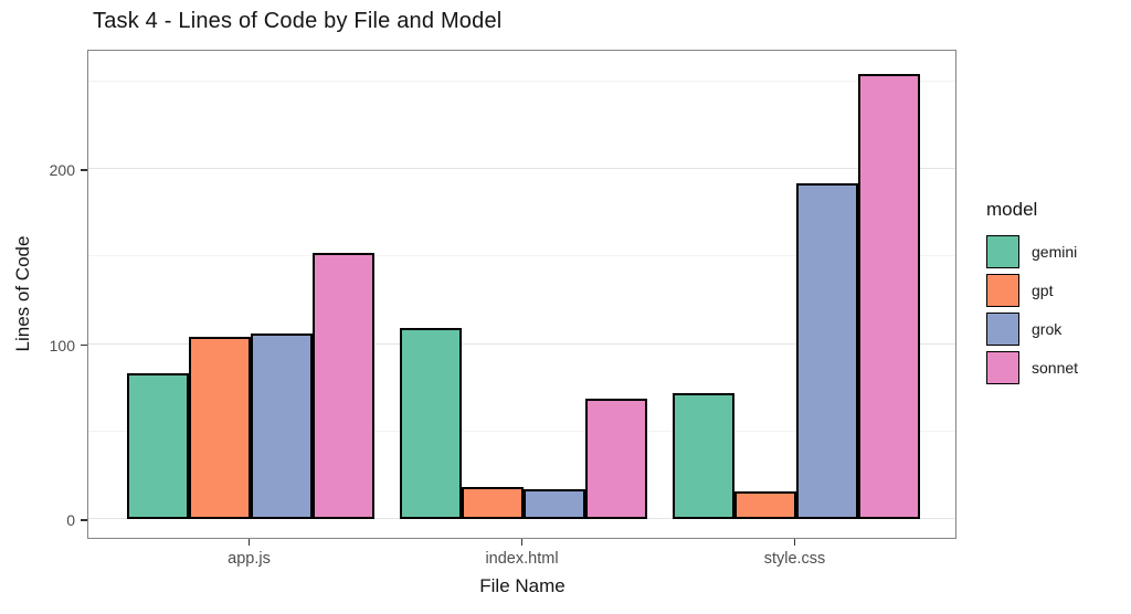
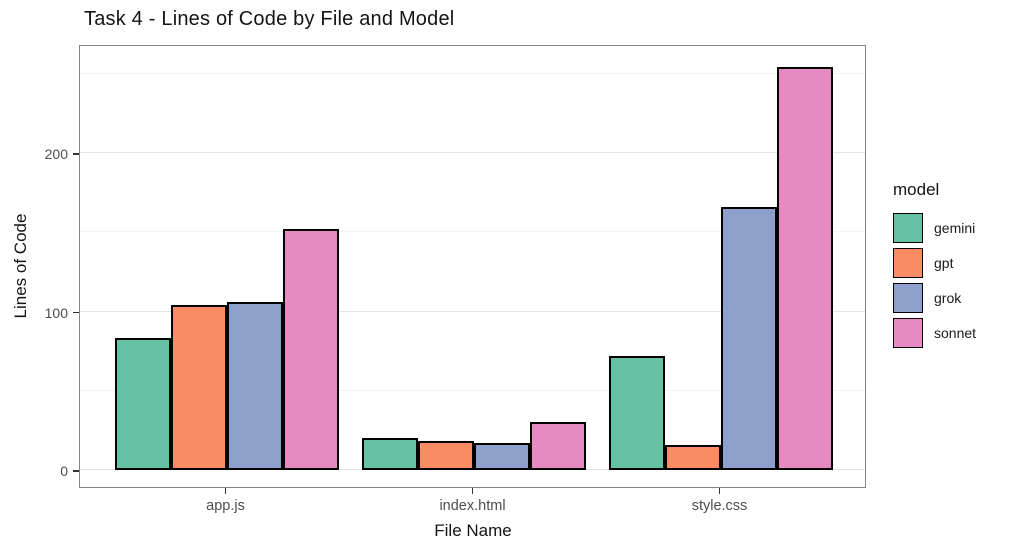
gemini/index.html: 109 -> 20
sonnet/index.html: 69 -> 30
grok/style.css: 192 -> 166
